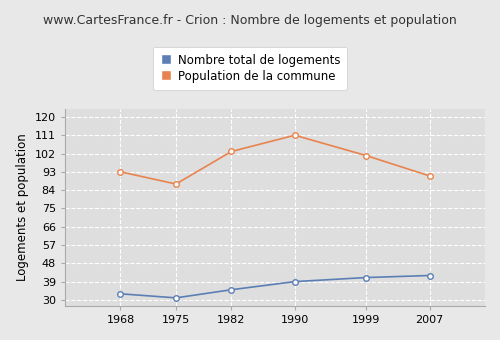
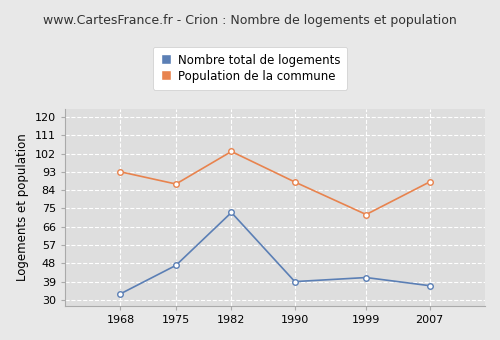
Nombre total de logements/1975: 31 -> 47
Nombre total de logements/1982: 35 -> 73
Population de la commune/1990: 111 -> 88
Population de la commune/1999: 101 -> 72
Nombre total de logements/2007: 42 -> 37
Population de la commune/2007: 91 -> 88
